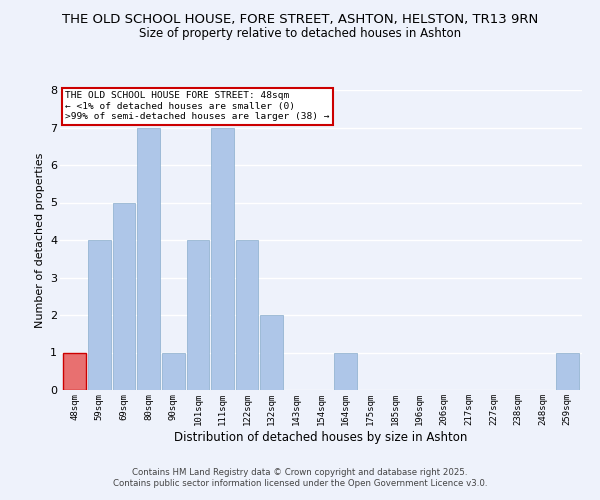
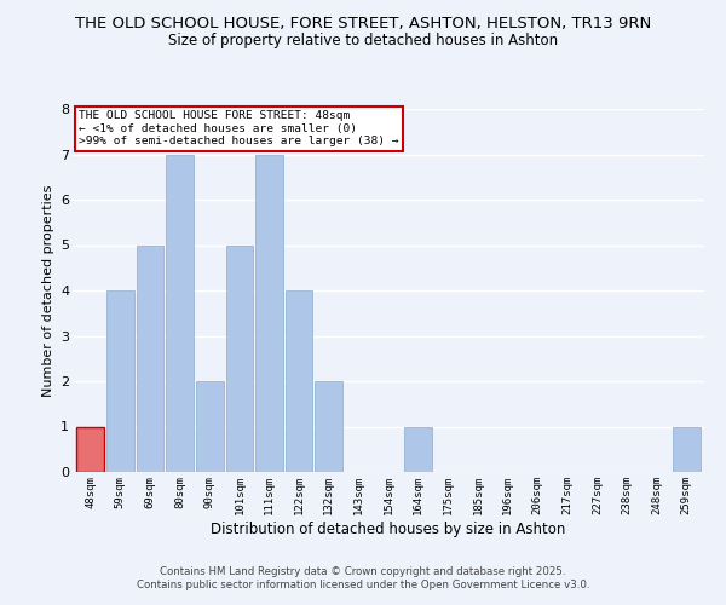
90sqm: 1 -> 2
101sqm: 4 -> 5
